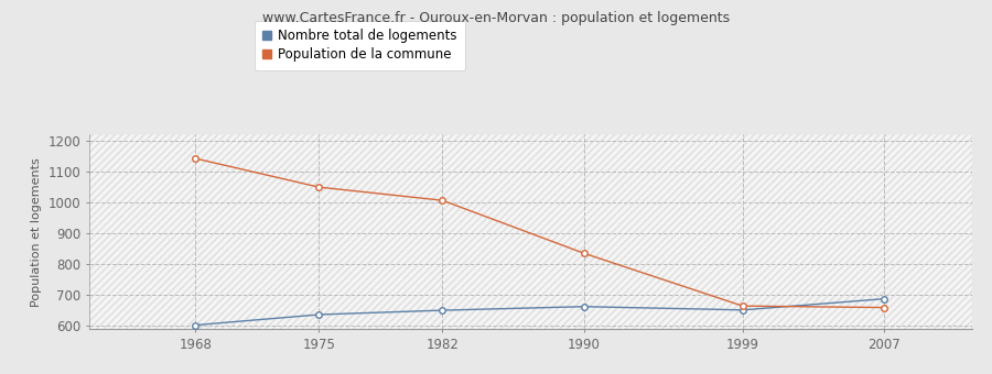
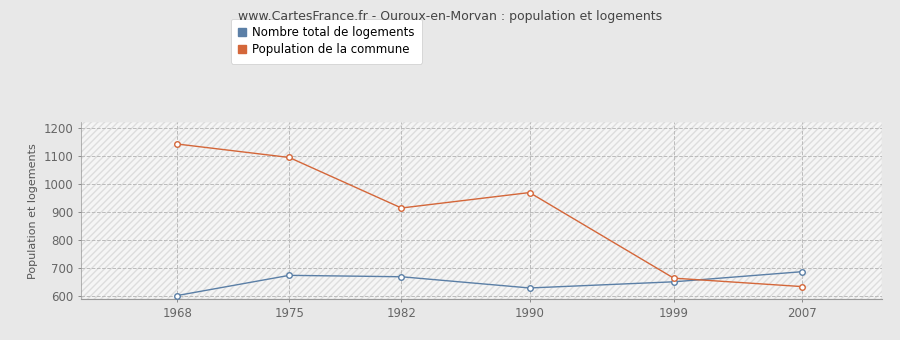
Nombre total de logements/1975: 637 -> 675
Population de la commune/1975: 1050 -> 1095
Nombre total de logements/1982: 651 -> 670
Population de la commune/1982: 1007 -> 915
Nombre total de logements/1990: 663 -> 630
Population de la commune/1990: 836 -> 970
Population de la commune/2007: 660 -> 635
